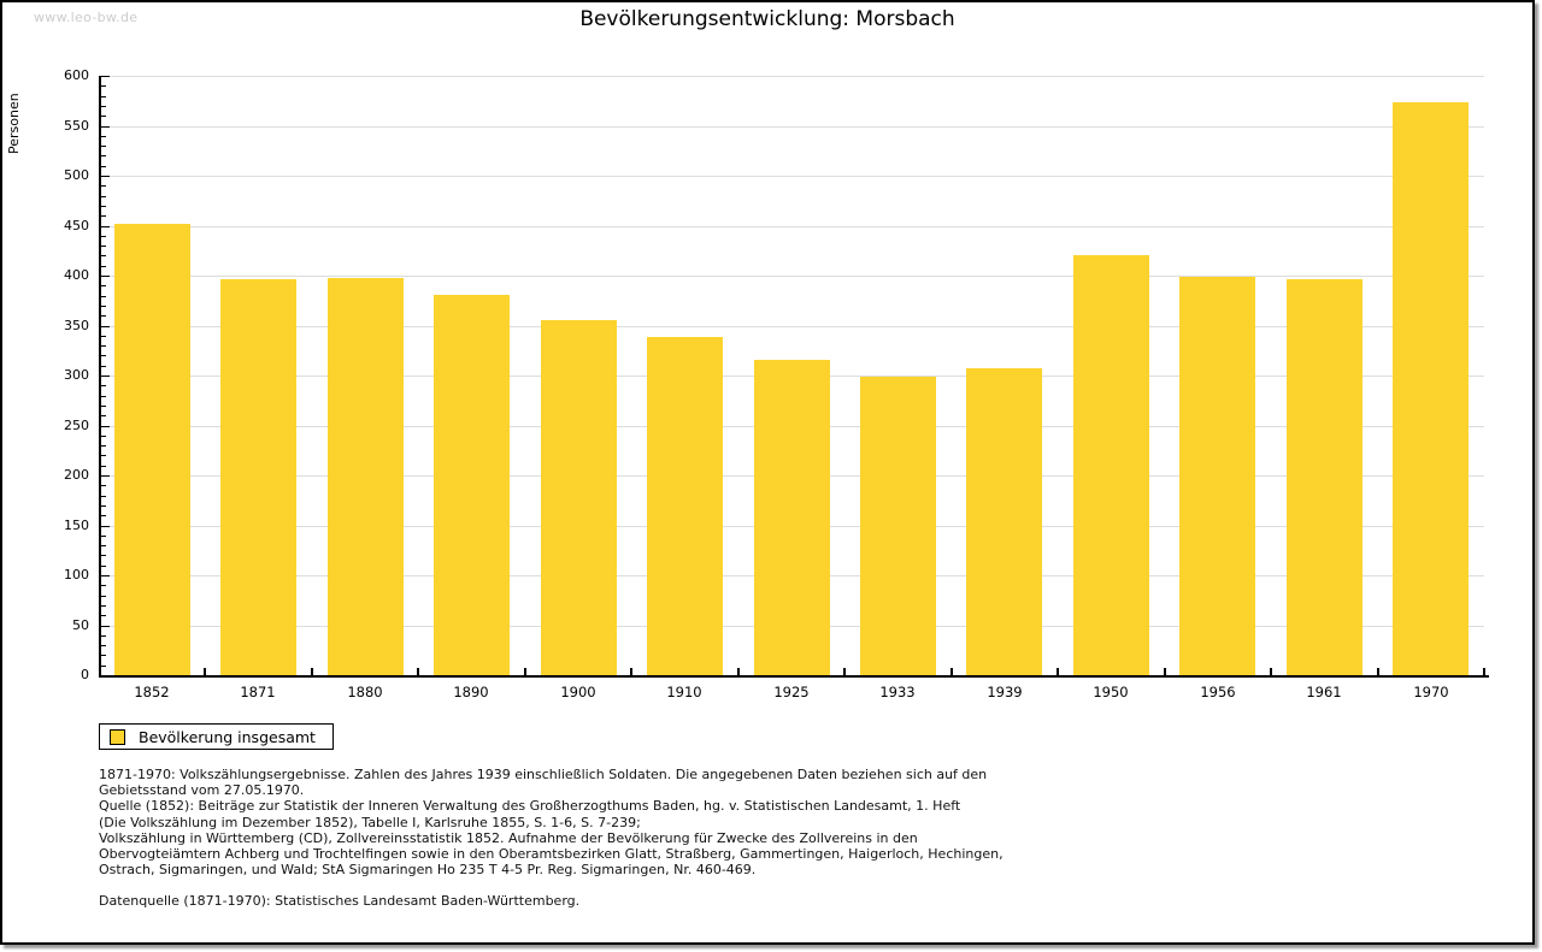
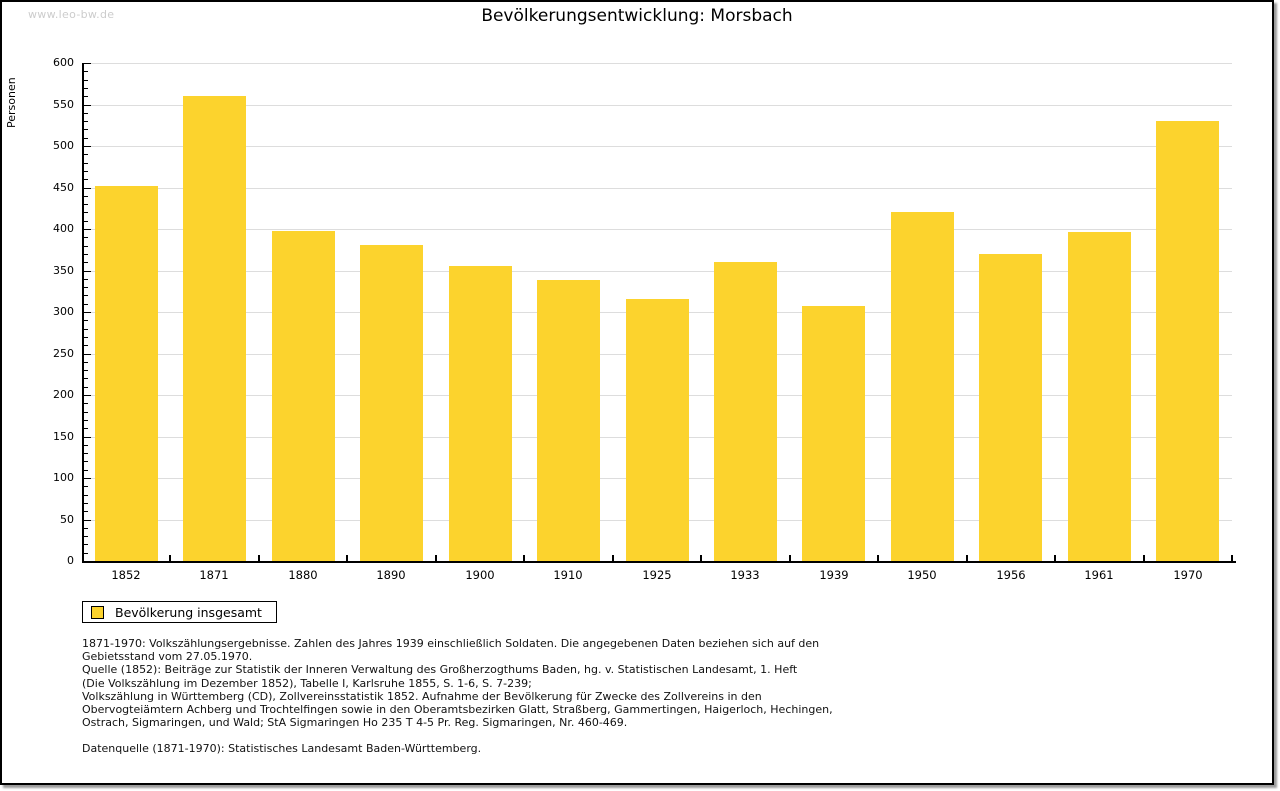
1871: 400 -> 560
1933: 300 -> 360
1956: 400 -> 370
1970: 570 -> 530
